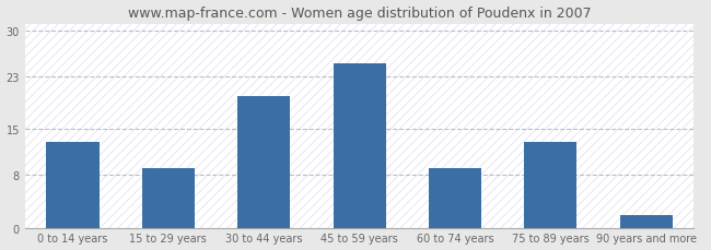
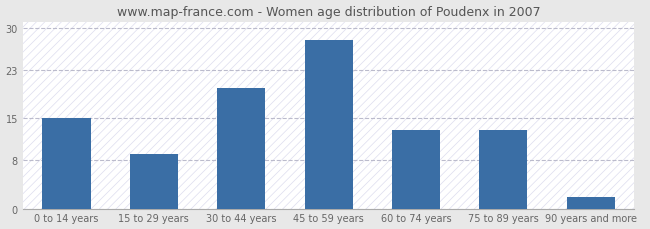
0 to 14 years: 13 -> 15
45 to 59 years: 25 -> 28
60 to 74 years: 9 -> 13
